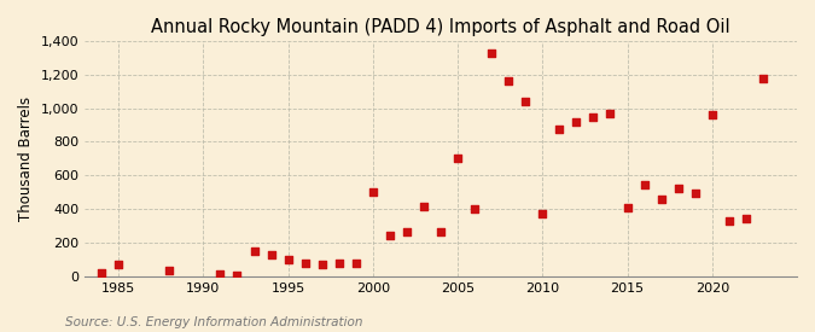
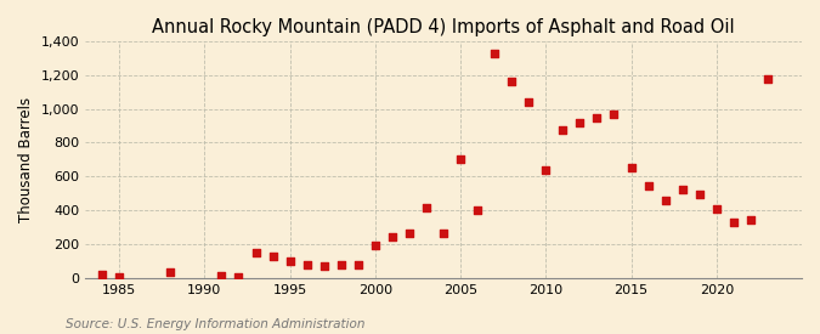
1985: 70 -> 0
2000: 500 -> 200
2010: 370 -> 640
2015: 410 -> 650
2020: 960 -> 410
